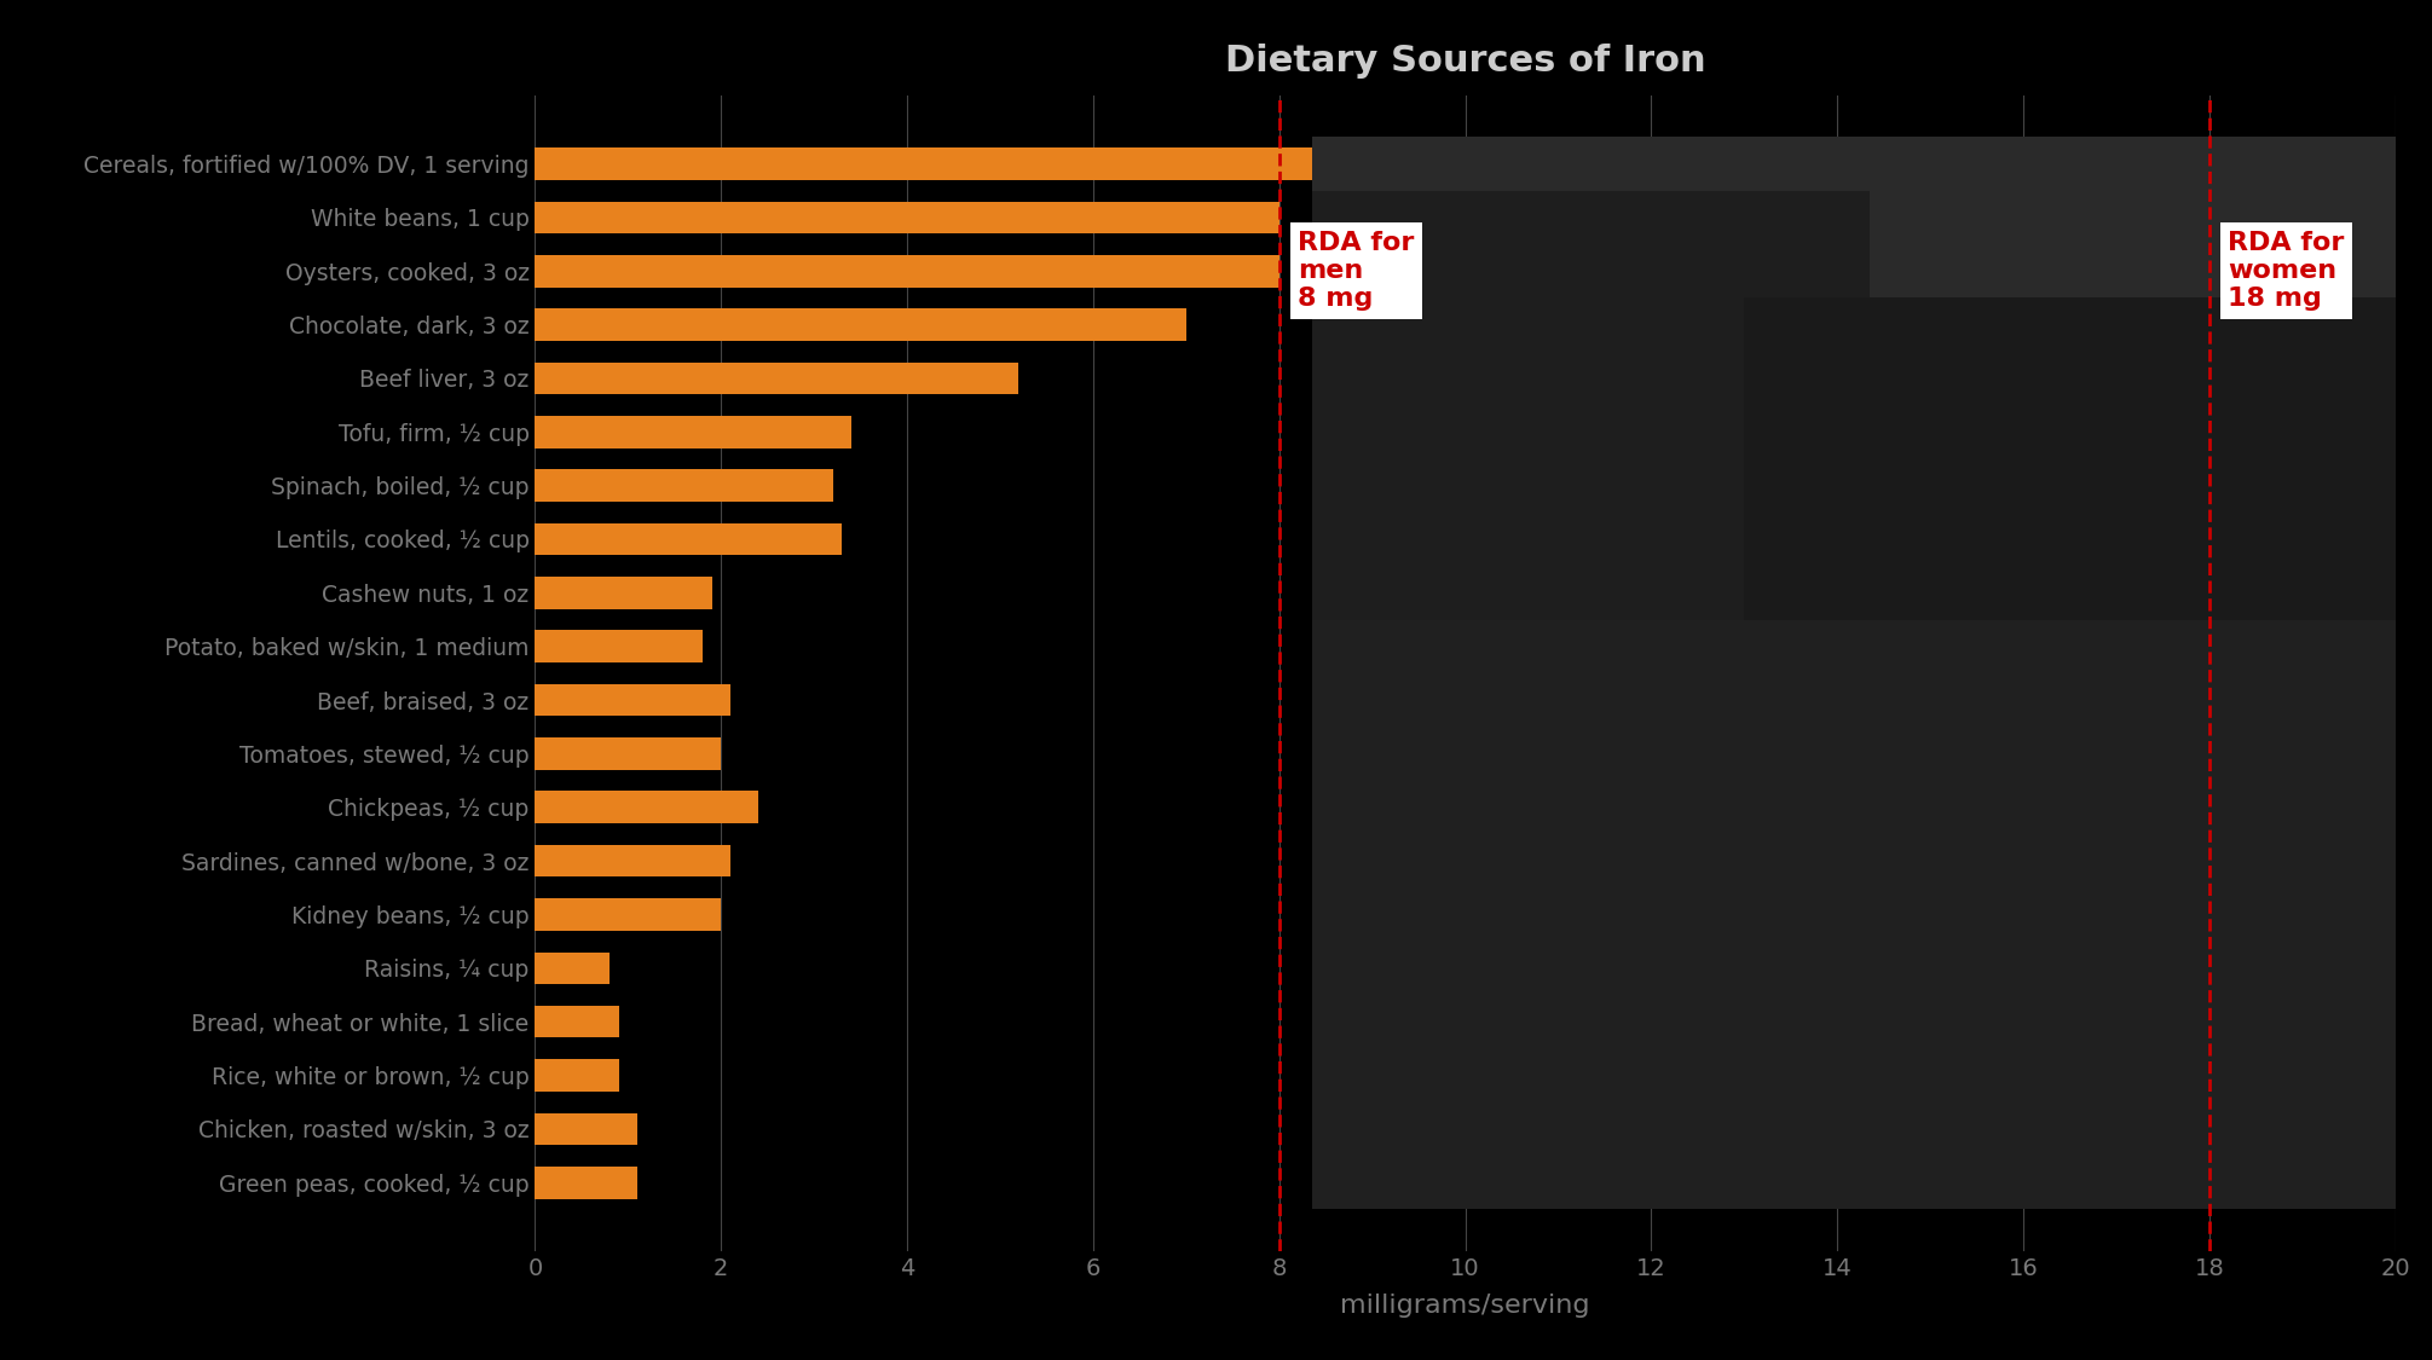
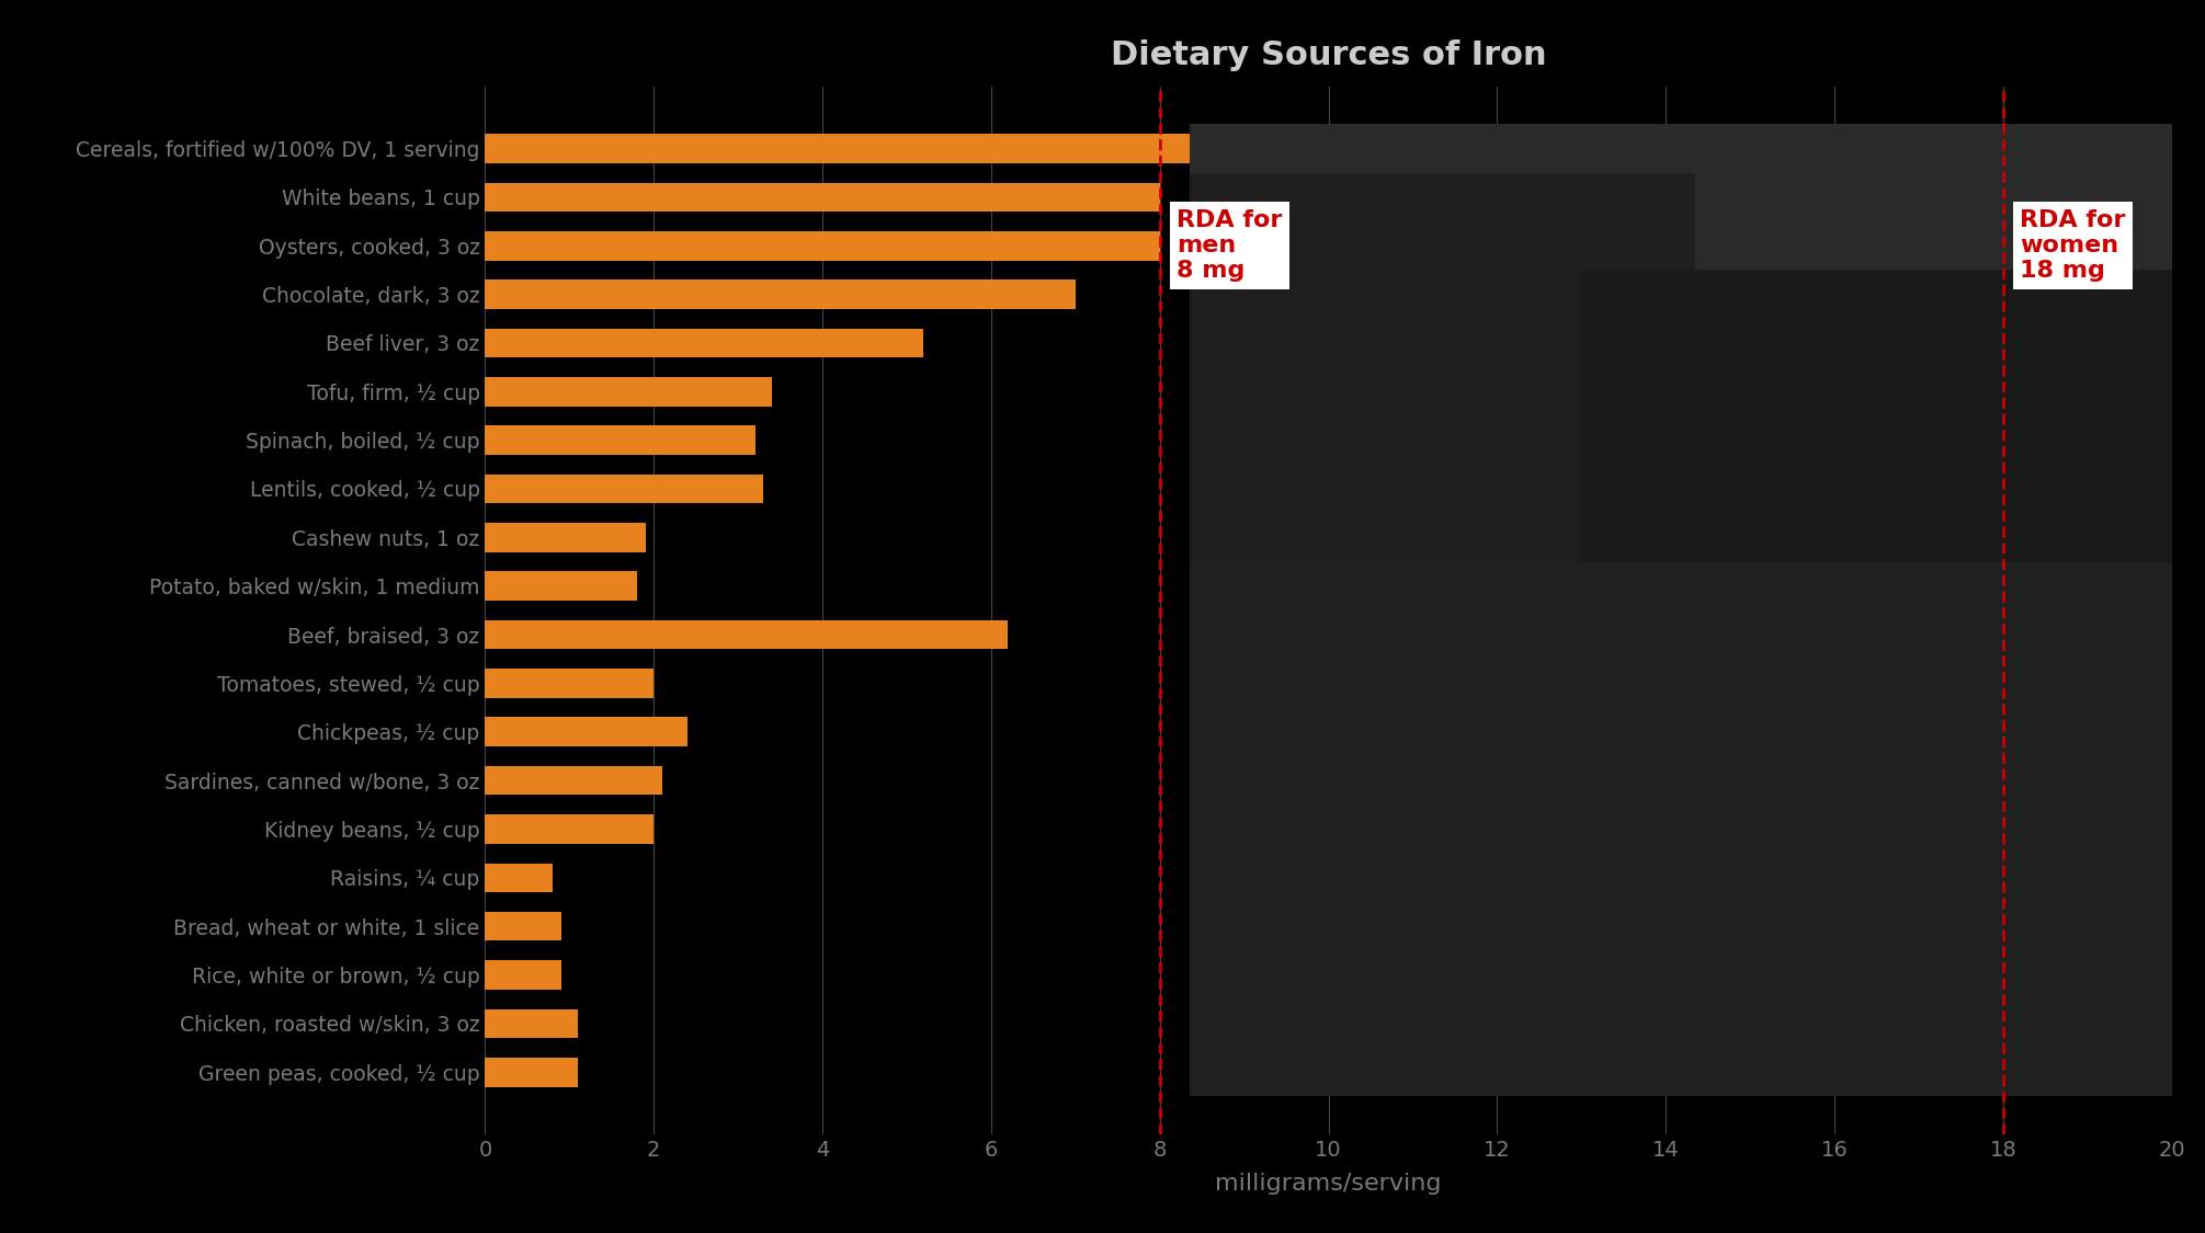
Beef, braised, 3 oz: 2.1 -> 6.2
